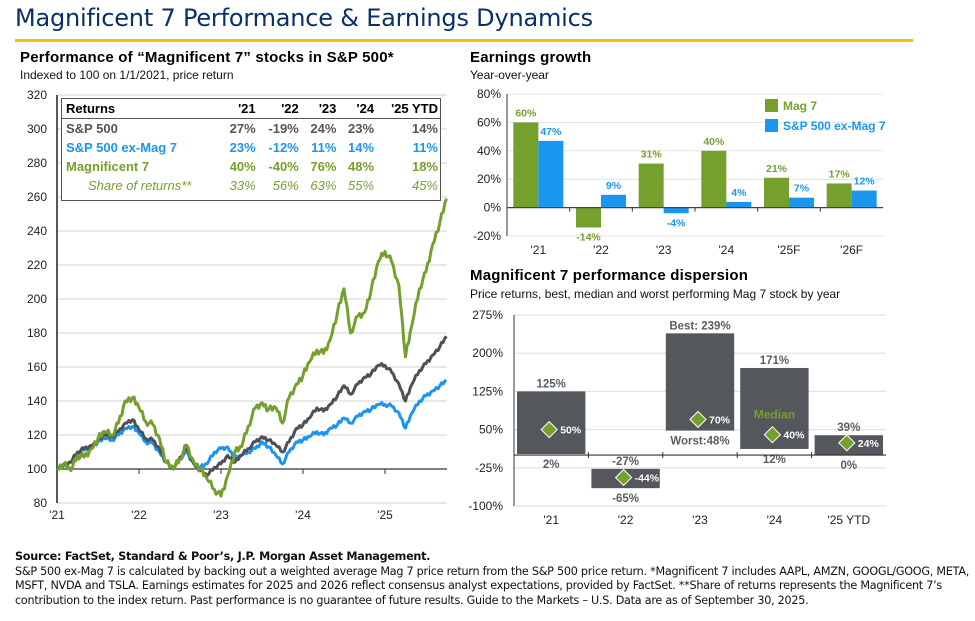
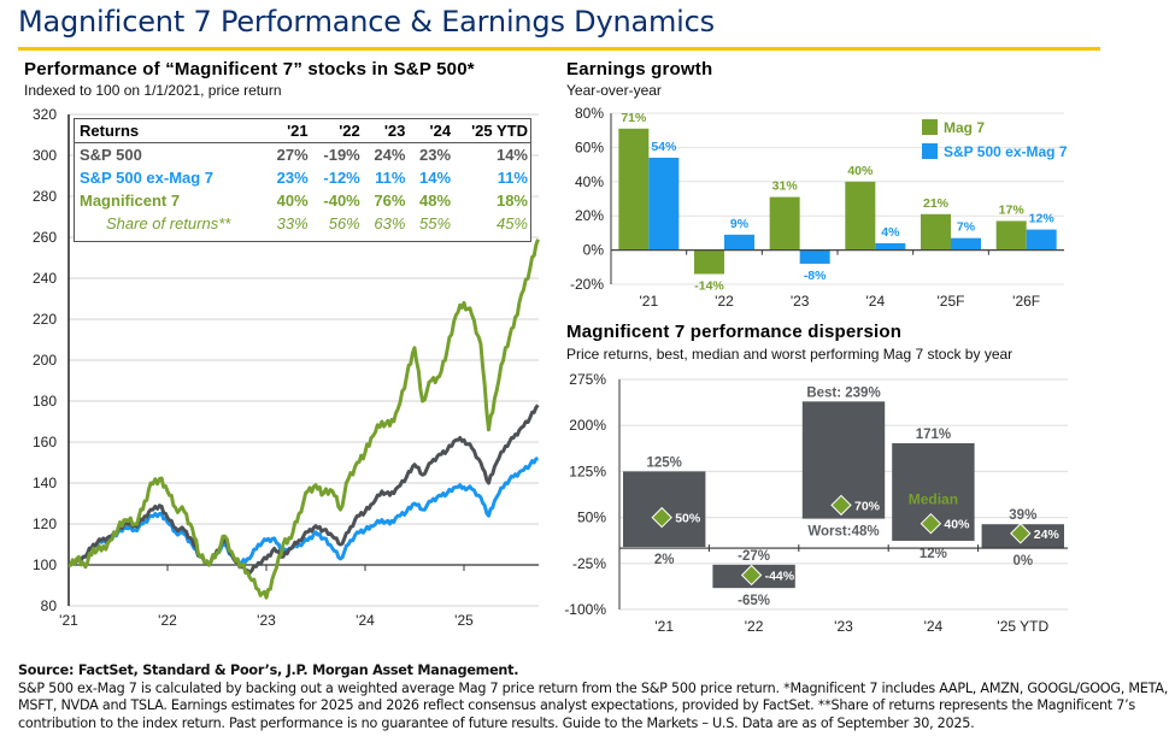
Earnings growth/Mag 7/'21: 60% -> 71%
Earnings growth/S&P 500 ex-Mag 7/'21: 47% -> 54%
Earnings growth/S&P 500 ex-Mag 7/'23: -4% -> -8%
